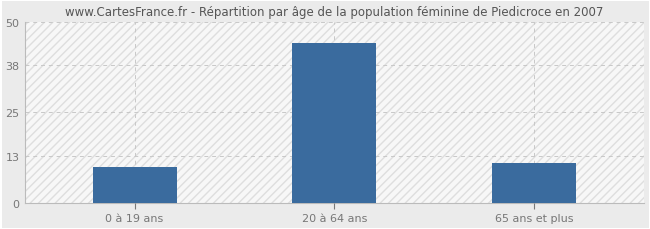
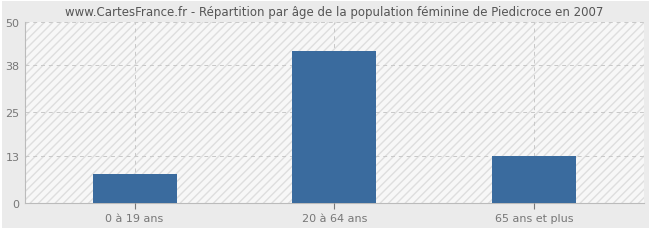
0 à 19 ans: 10 -> 8
20 à 64 ans: 44 -> 42
65 ans et plus: 11 -> 13
